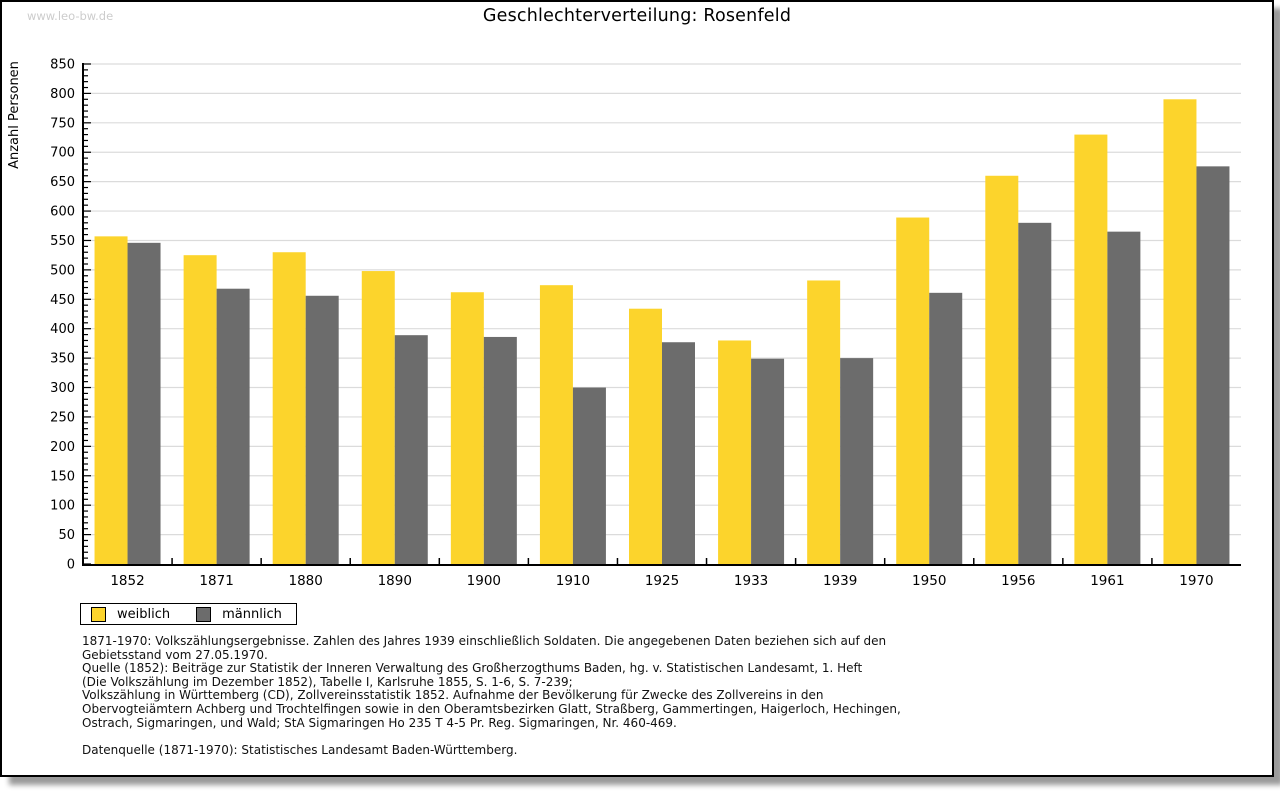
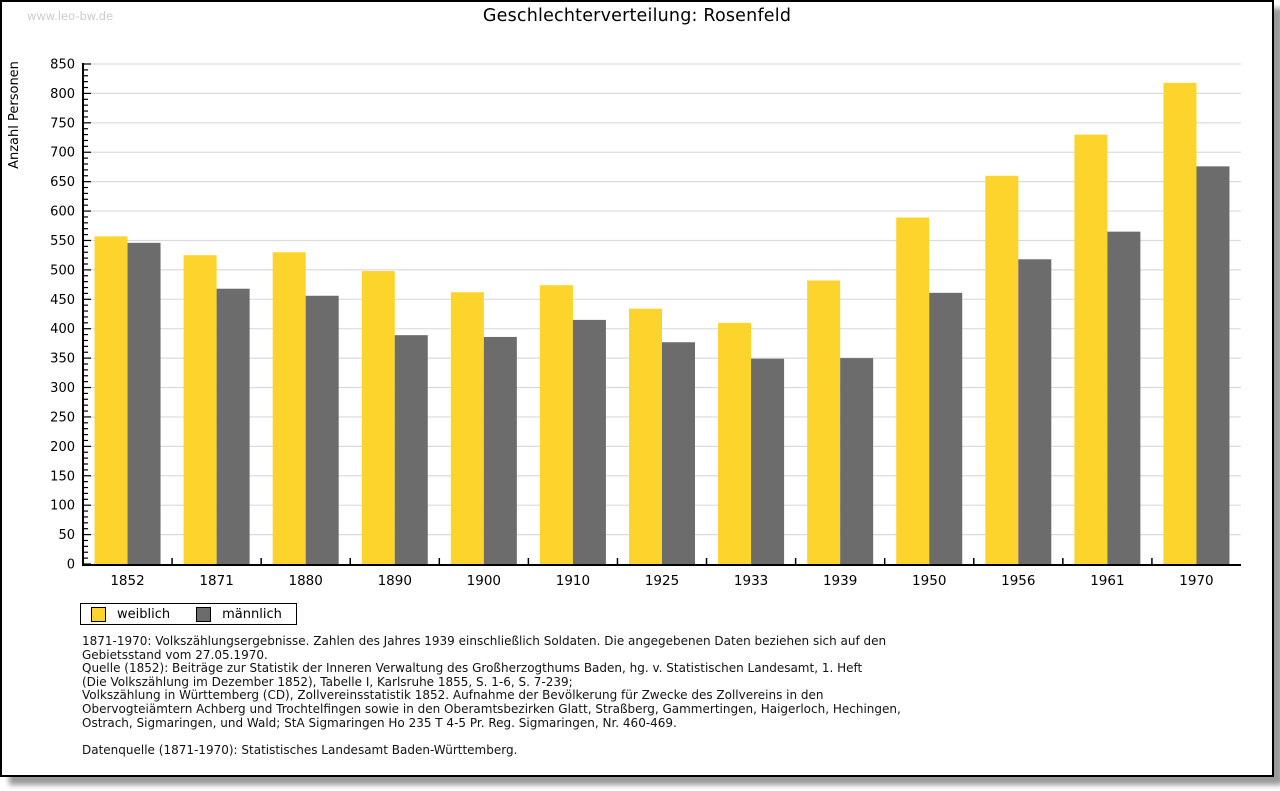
männlich/1910: 300 -> 420
weiblich/1933: 380 -> 410
männlich/1956: 580 -> 520
weiblich/1970: 790 -> 820
